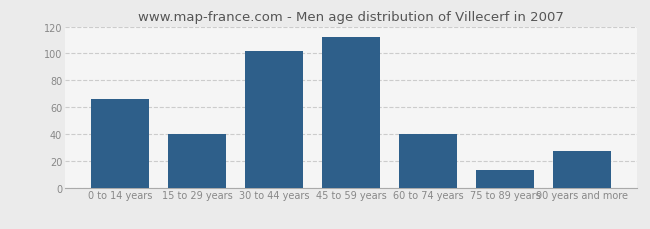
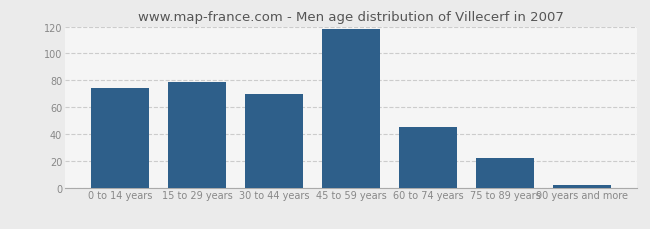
0 to 14 years: 66 -> 74
15 to 29 years: 40 -> 79
30 to 44 years: 102 -> 70
45 to 59 years: 112 -> 118
60 to 74 years: 40 -> 45
75 to 89 years: 13 -> 22
90 years and more: 27 -> 2
